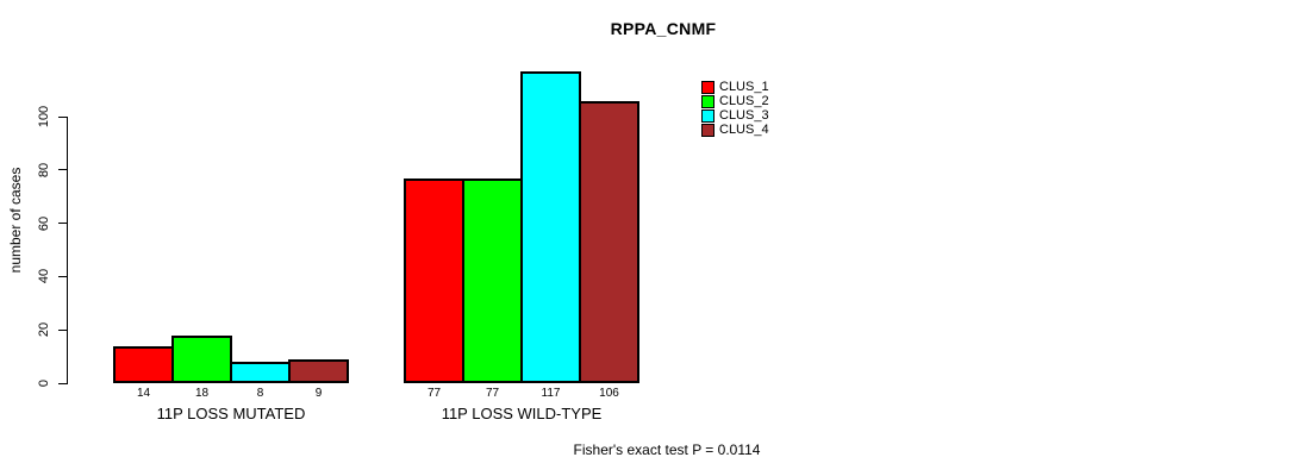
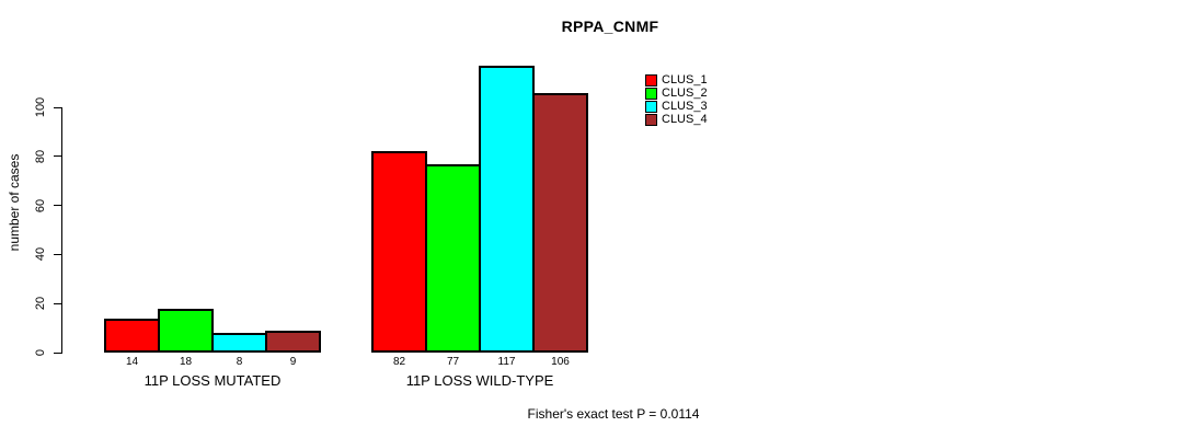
CLUS_1/11P LOSS WILD-TYPE: 77 -> 82
